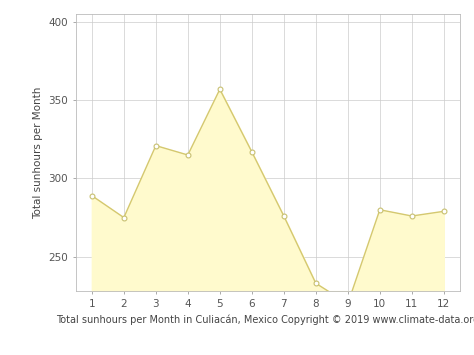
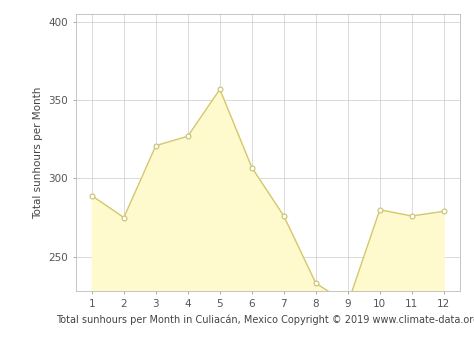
4: 315 -> 327
6: 317 -> 307
